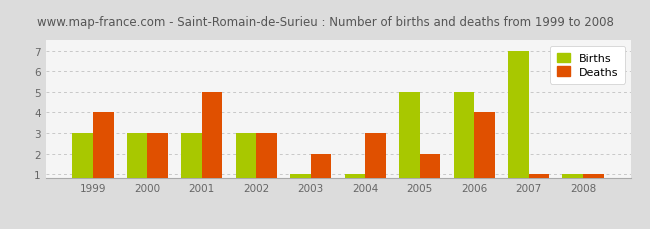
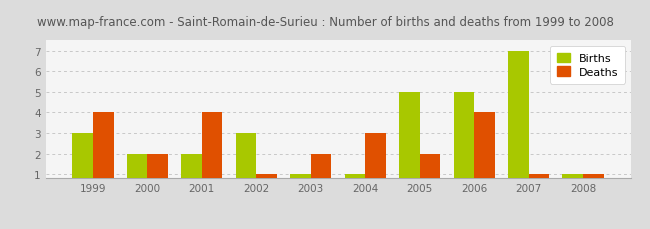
Births/2000: 3 -> 2
Deaths/2000: 3 -> 2
Births/2001: 3 -> 2
Deaths/2001: 5 -> 4
Deaths/2002: 3 -> 1
